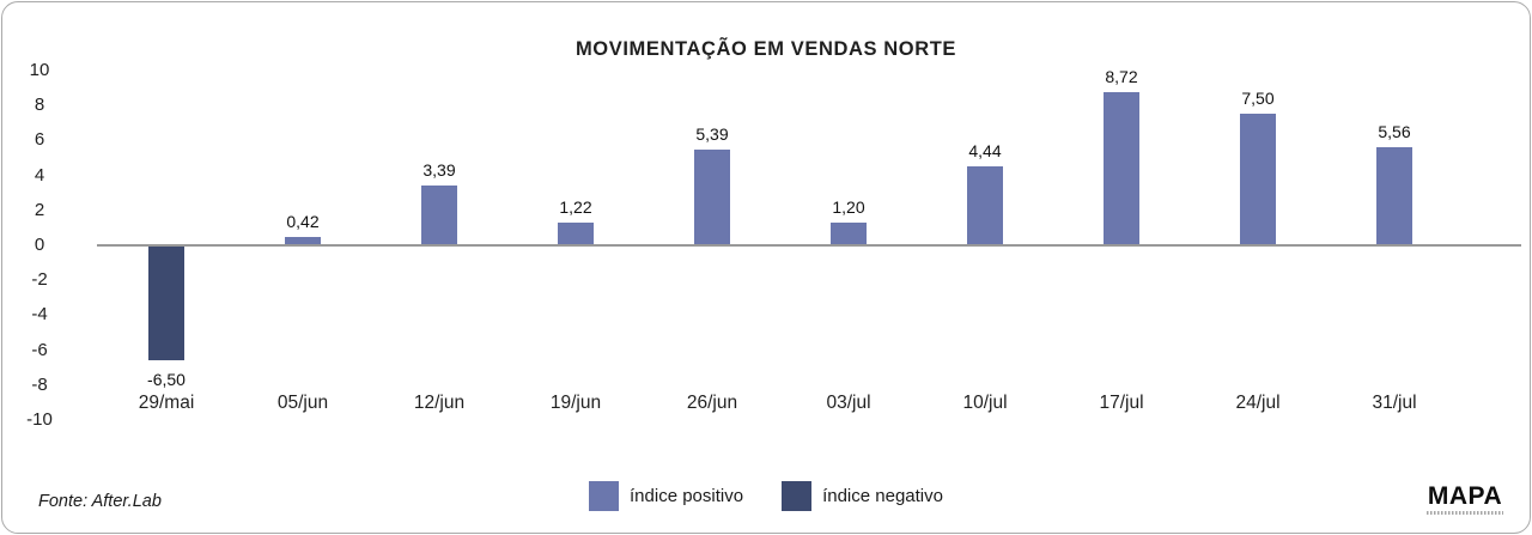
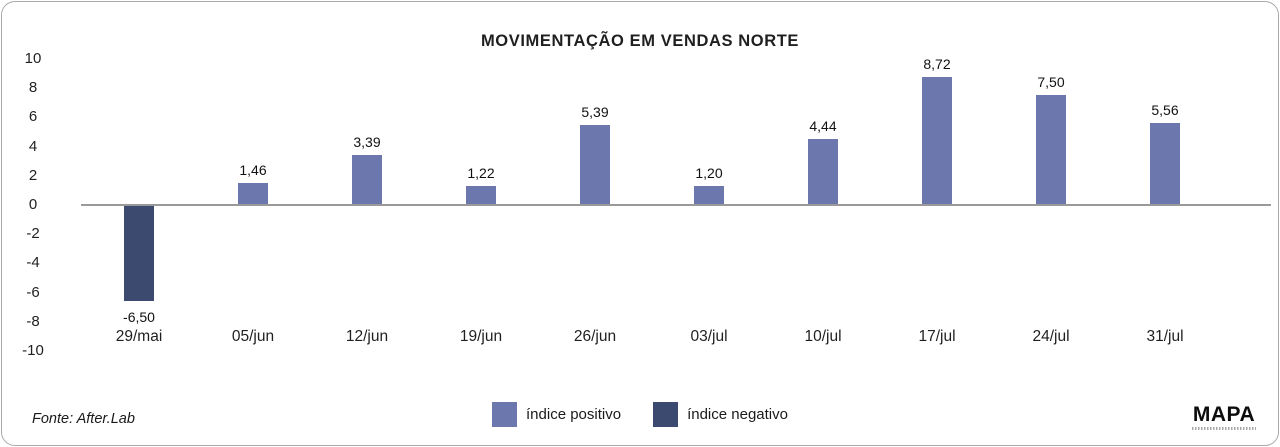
05/jun: 0,42 -> 1,46
